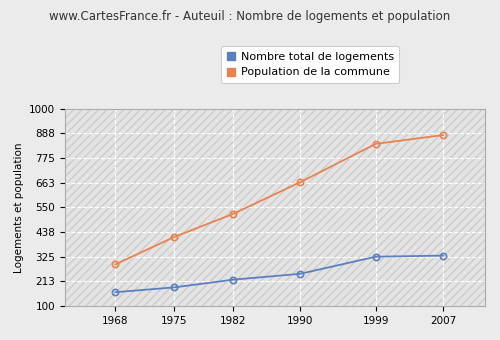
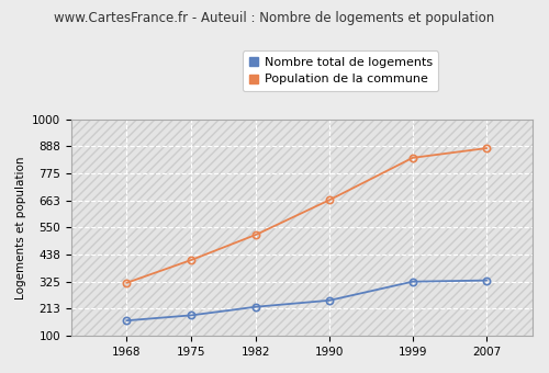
Population de la commune/1968: 290 -> 320
